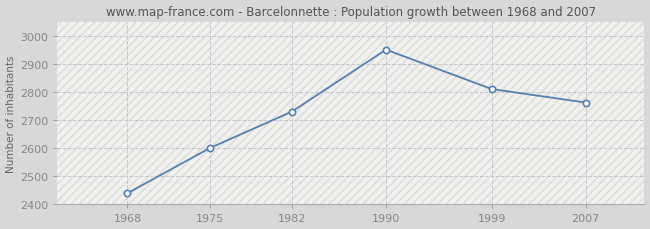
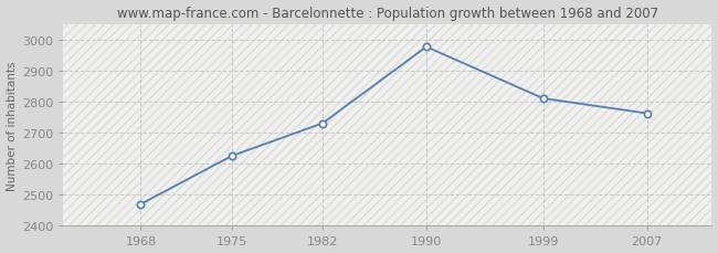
1968: 2440 -> 2470
1975: 2600 -> 2625
1990: 2950 -> 2976
